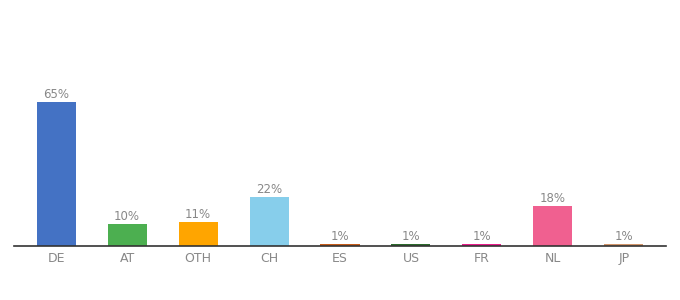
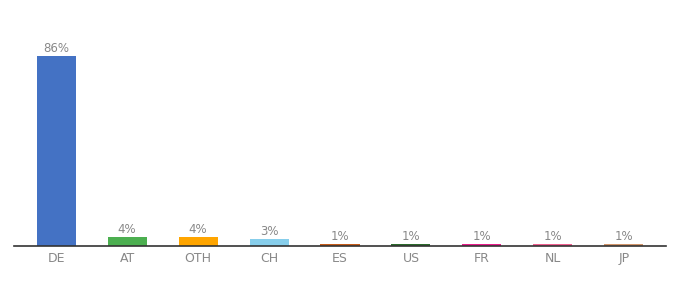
DE: 65% -> 86%
AT: 10% -> 4%
OTH: 11% -> 4%
CH: 22% -> 3%
NL: 18% -> 1%
